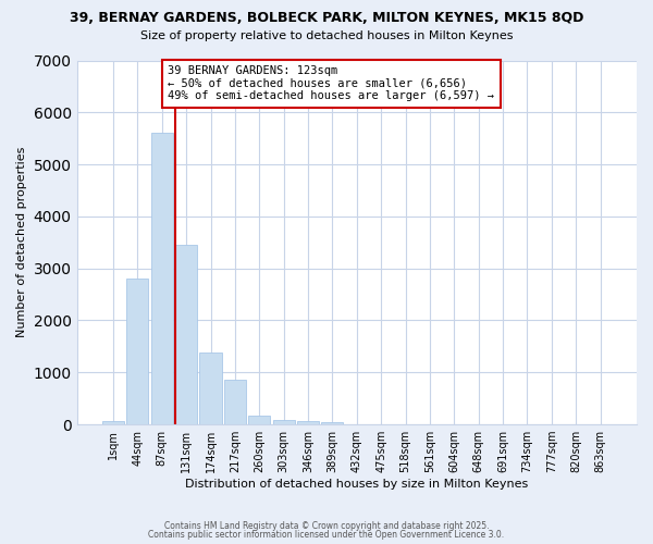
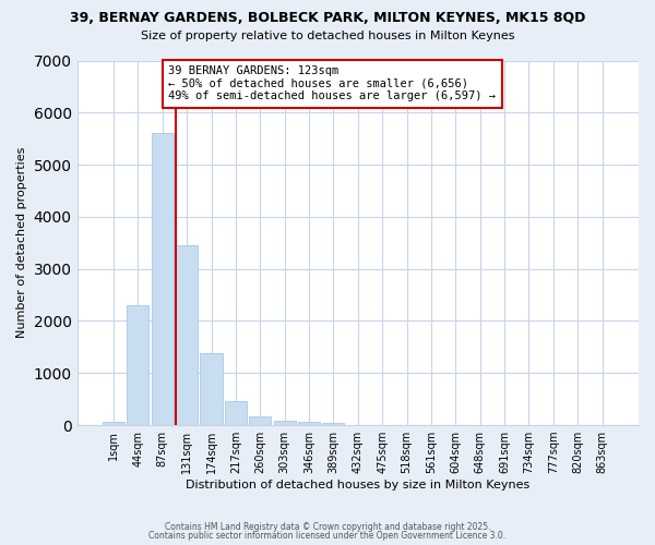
44sqm: 2800 -> 2300
217sqm: 850 -> 470
